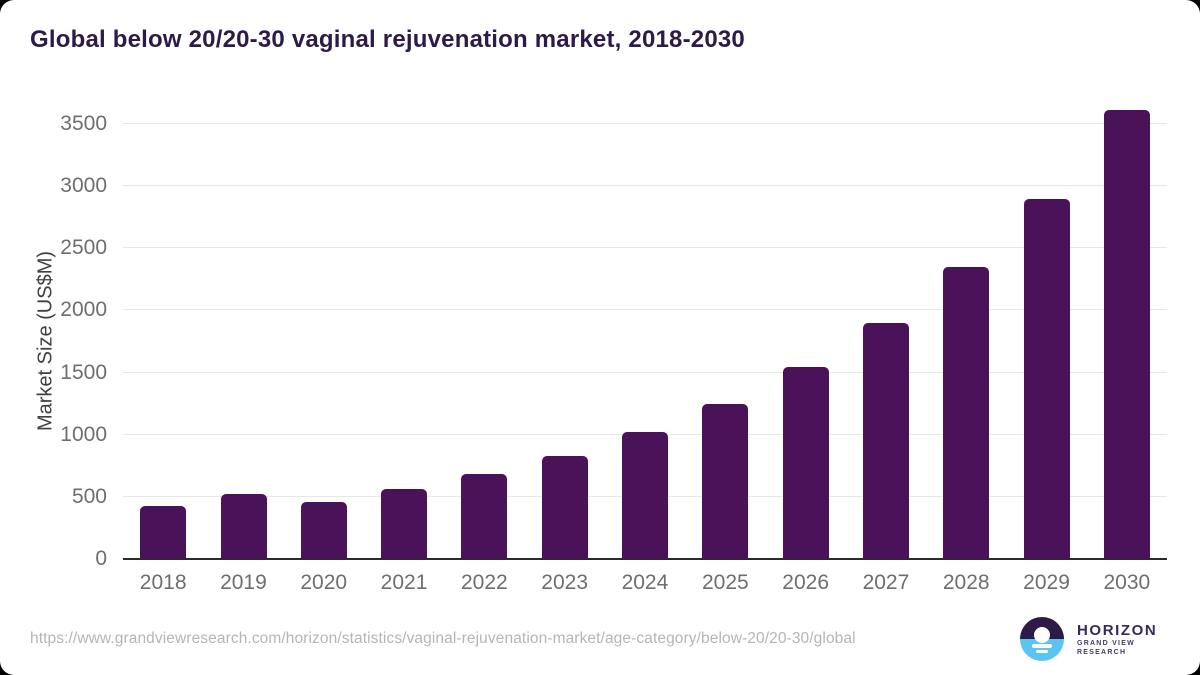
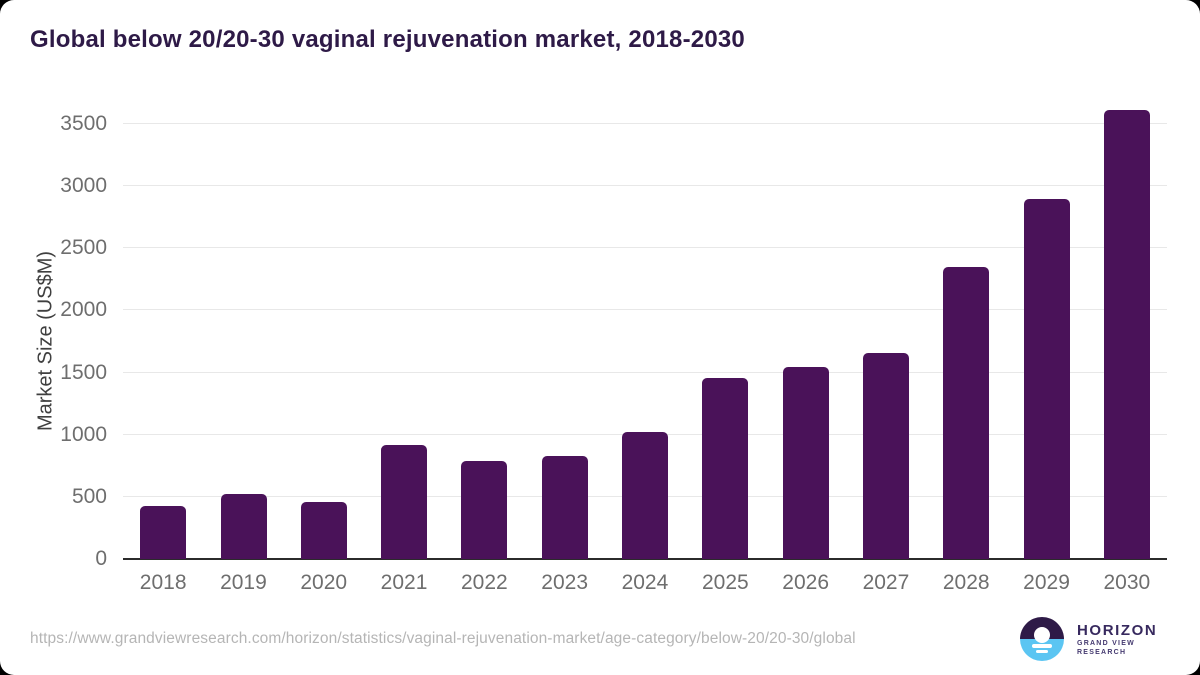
2021: 560 -> 920
2022: 680 -> 790
2025: 1250 -> 1460
2027: 1900 -> 1660
